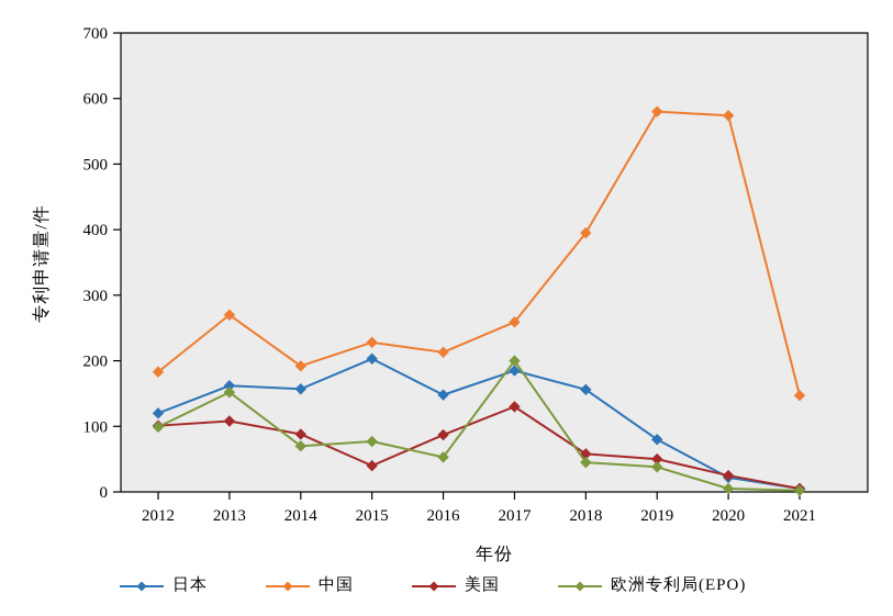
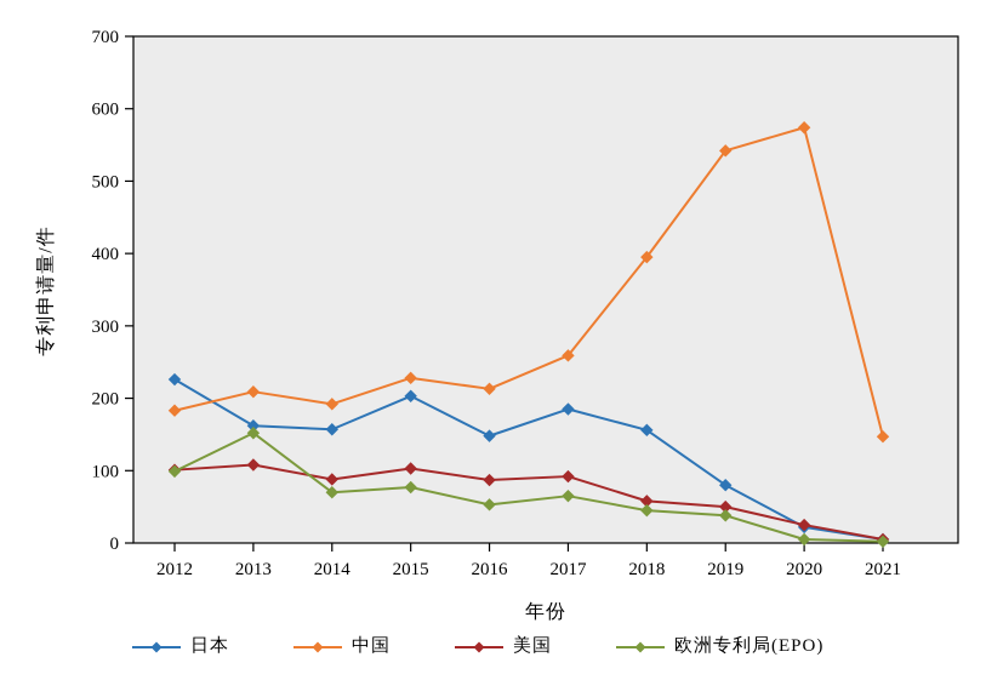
日本/2012: 120 -> 230
中国/2013: 270 -> 210
美国/2015: 40 -> 100
美国/2017: 130 -> 90
欧洲专利局(EPO)/2017: 200 -> 60
中国/2019: 580 -> 540
